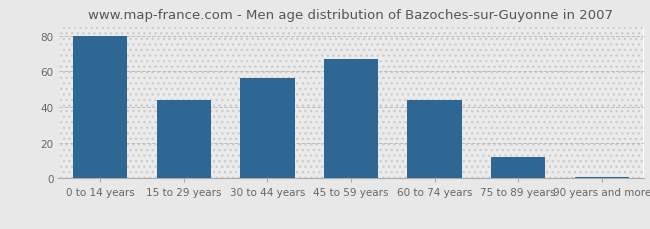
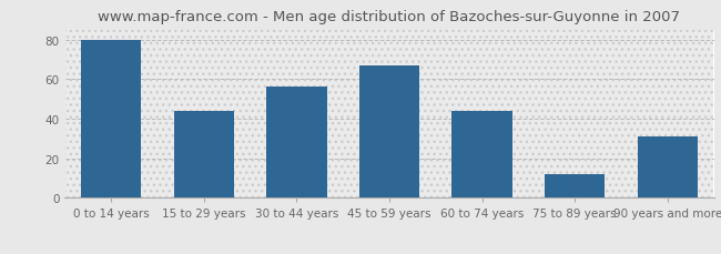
90 years and more: 1 -> 31
